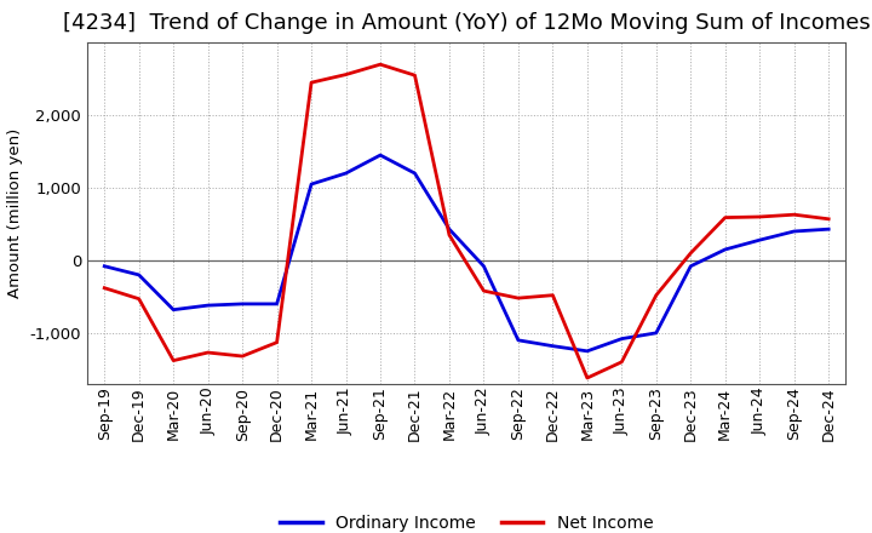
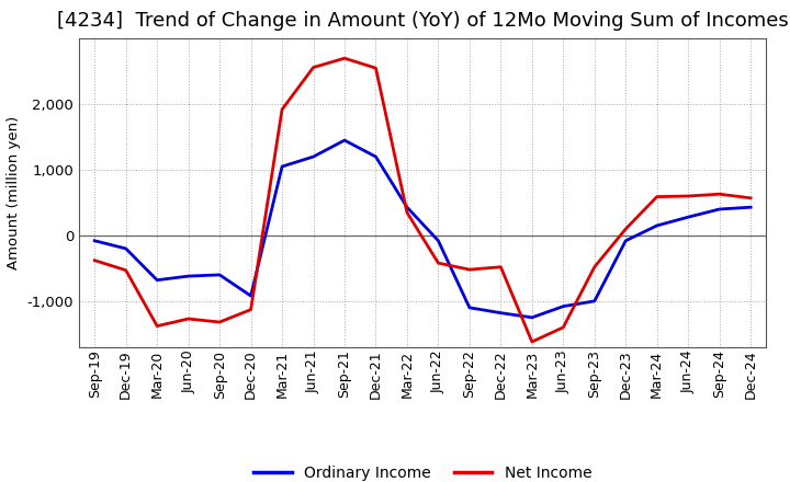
Ordinary Income/Dec-20: -600 -> -920
Net Income/Mar-21: 2,450 -> 1,920
